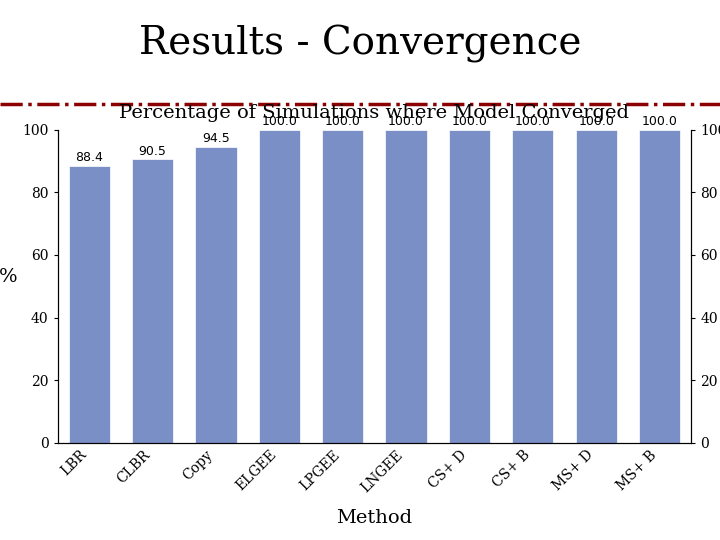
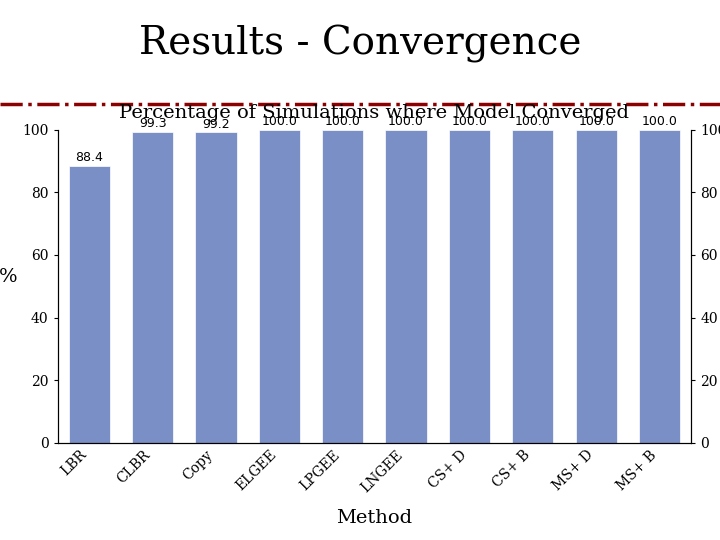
CLBR: 90.5 -> 99.3
Copy: 94.5 -> 99.2
